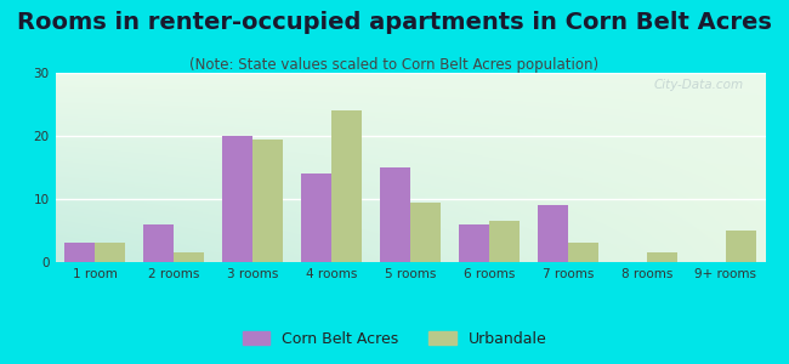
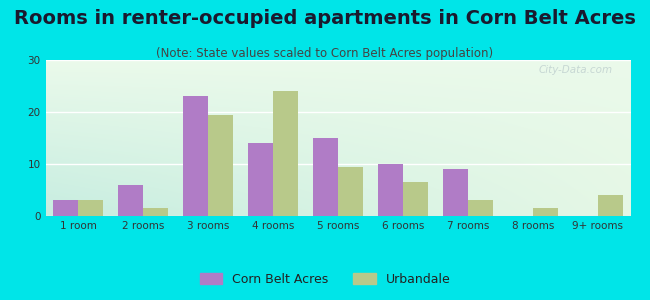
Corn Belt Acres/3 rooms: 20 -> 23
Corn Belt Acres/6 rooms: 6 -> 10
Urbandale/9+ rooms: 5.0 -> 4.0
